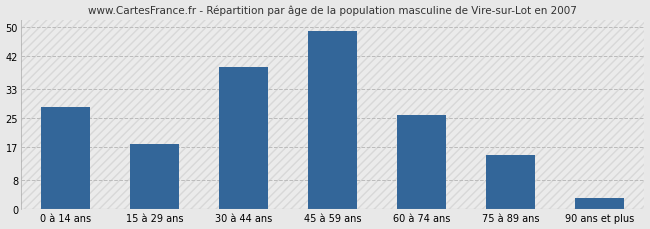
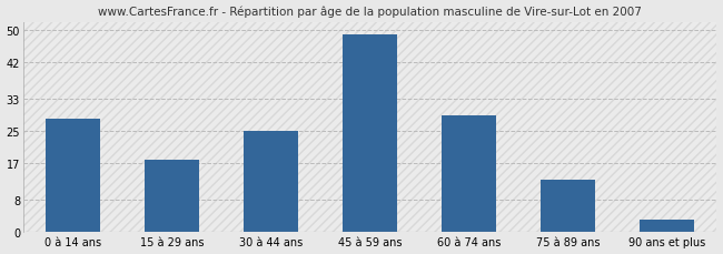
30 à 44 ans: 39 -> 25
60 à 74 ans: 26 -> 29
75 à 89 ans: 15 -> 13
